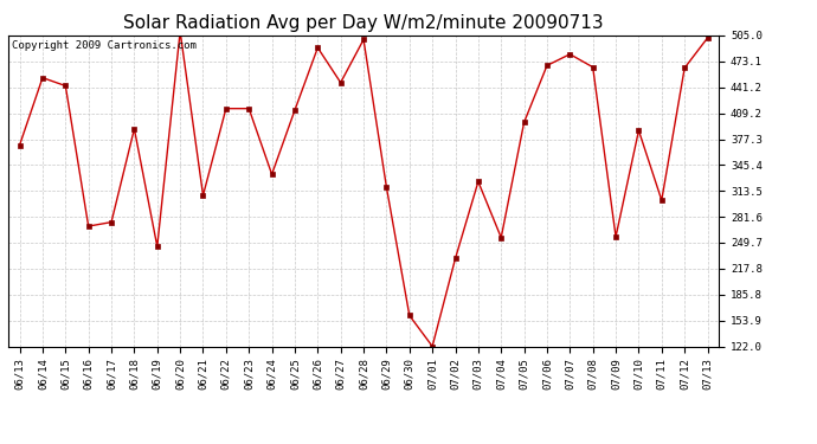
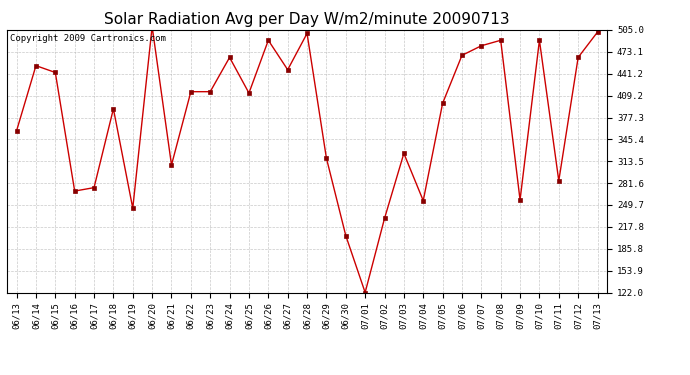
06/13: 370 -> 358
06/24: 334 -> 465
06/30: 160 -> 205
07/08: 466 -> 490
07/10: 388 -> 490
07/11: 302 -> 285
